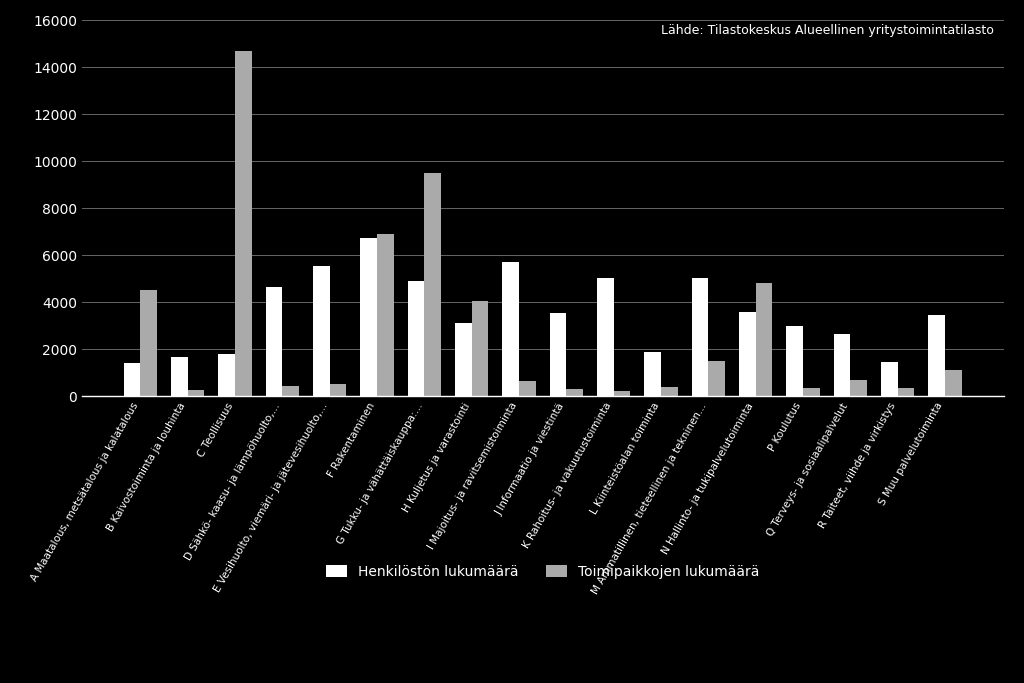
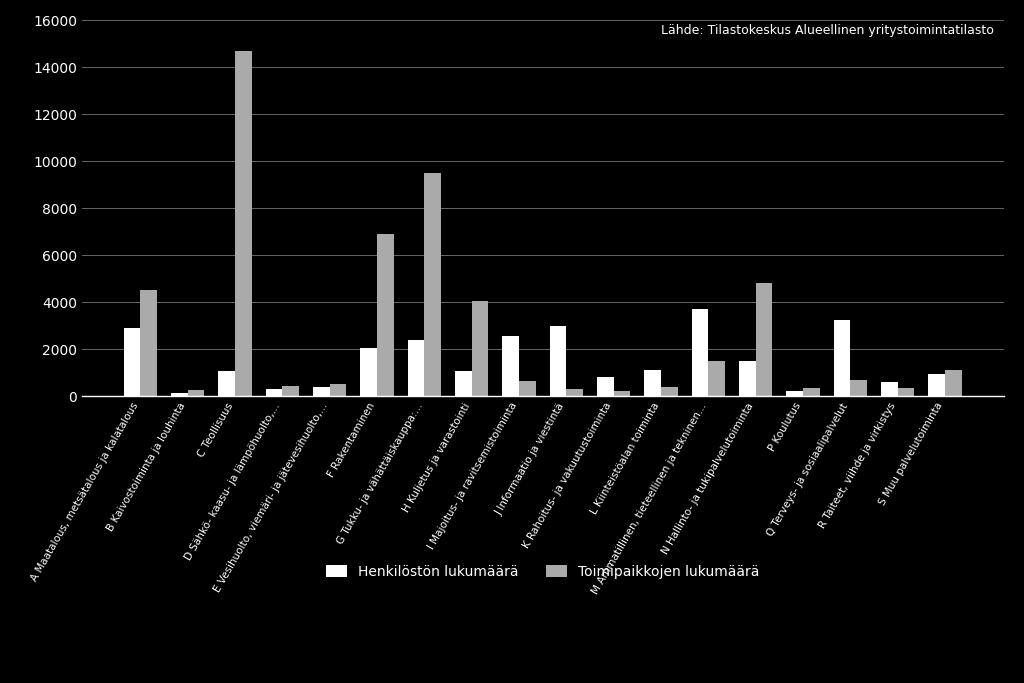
Henkilöstön lukumäärä/A Maatalous, metsätalous ja kalatalous: 1400 -> 2900
Henkilöstön lukumäärä/B Kaivostoiminta ja louhinta: 1650 -> 150
Henkilöstön lukumäärä/C Teollisuus: 1800 -> 1050
Henkilöstön lukumäärä/D Sähkö- kaasu- ja lämpöhuolto,...: 4650 -> 300
Henkilöstön lukumäärä/E Vesihuolto, viemäri- ja jätevesihuolto,...: 5550 -> 400
Henkilöstön lukumäärä/F Rakentaminen: 6750 -> 2050
Henkilöstön lukumäärä/G Tukku- ja vähättäiskauppa:...: 4900 -> 2400
Henkilöstön lukumäärä/H Kuljetus ja varastointi: 3100 -> 1050
Henkilöstön lukumäärä/I Majoitus- ja ravitsemistoiminta: 5700 -> 2550
Henkilöstön lukumäärä/J Informaatio ja viestintä: 3550 -> 3000
Henkilöstön lukumäärä/K Rahoitus- ja vakuutustoiminta: 5050 -> 800
Henkilöstön lukumäärä/L Kiinteistöalan toiminta: 1900 -> 1100
Henkilöstön lukumäärä/M Ammatillinen, tieteellinen ja tekninen...: 5050 -> 3700
Henkilöstön lukumäärä/N Hallinto- ja tukipalvelutoiminta: 3600 -> 1500
Henkilöstön lukumäärä/P Koulutus: 3000 -> 200
Henkilöstön lukumäärä/Q Terveys- ja sosiaalipalvelut: 2650 -> 3250
Henkilöstön lukumäärä/R Taiteet, viihde ja virkistys: 1450 -> 600
Henkilöstön lukumäärä/S Muu palvelutoiminta: 3450 -> 950
